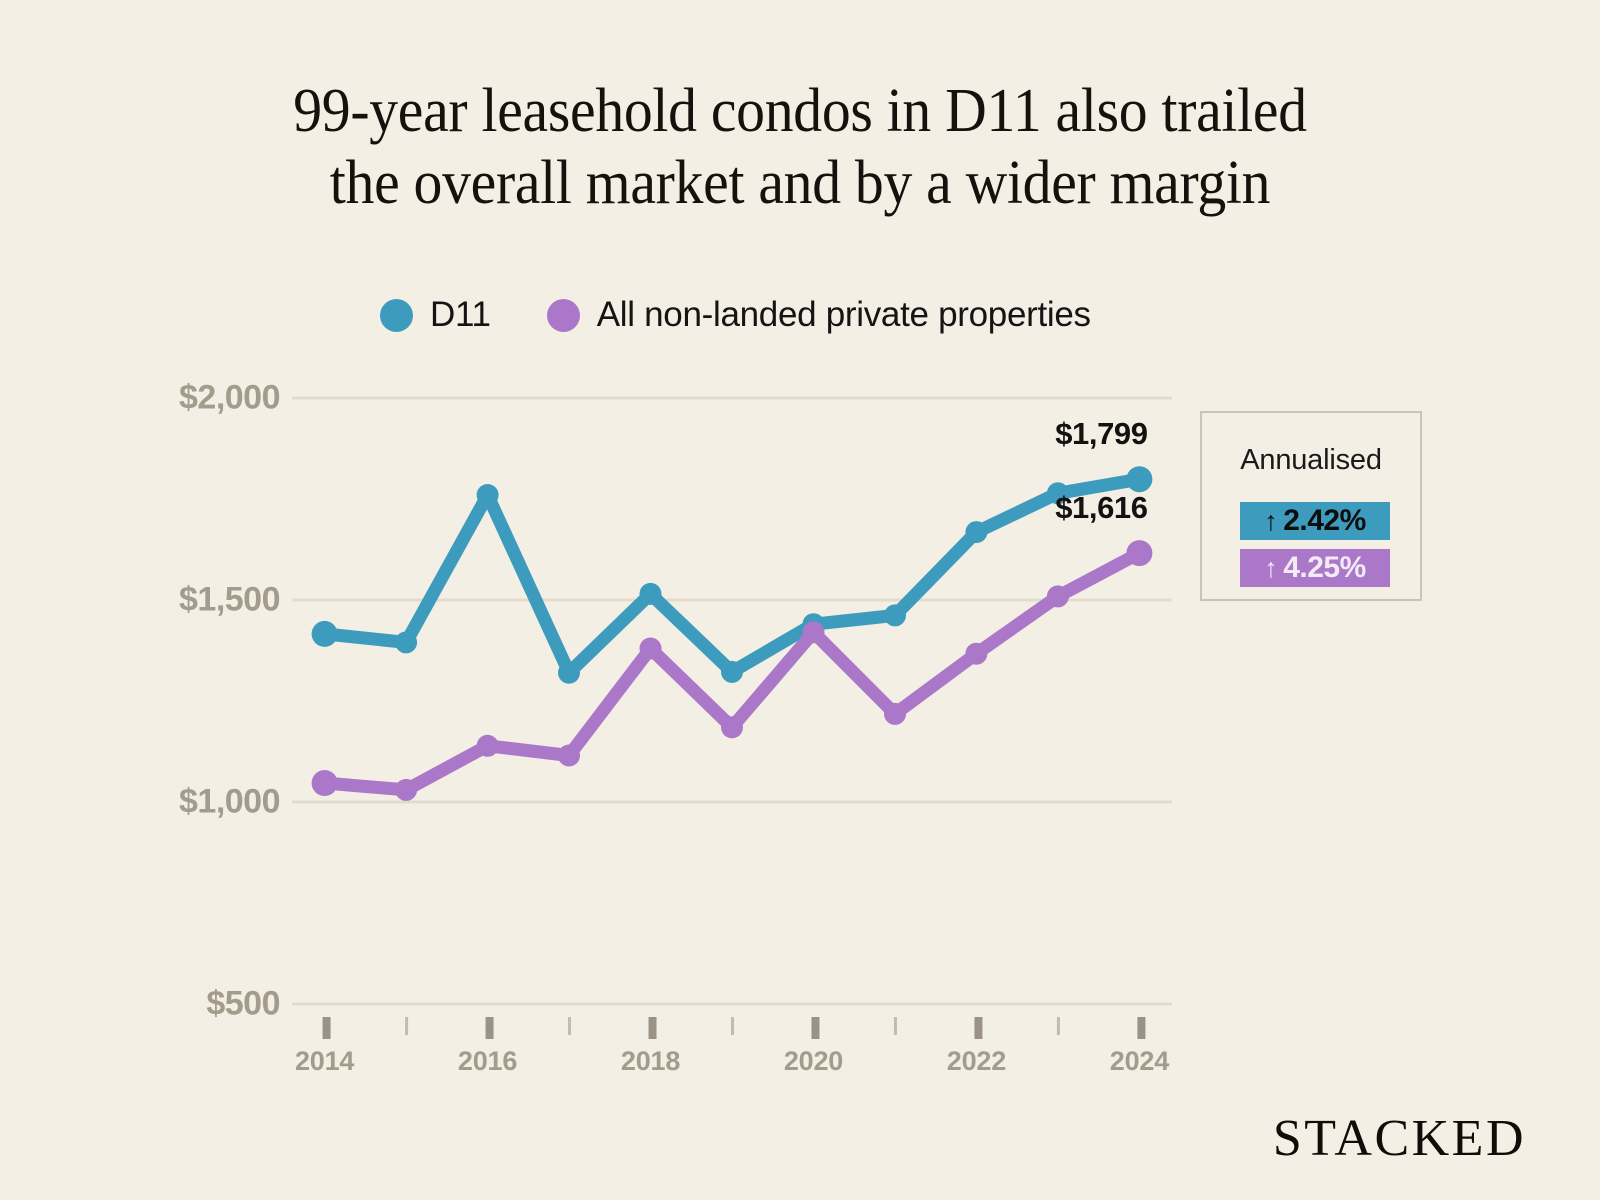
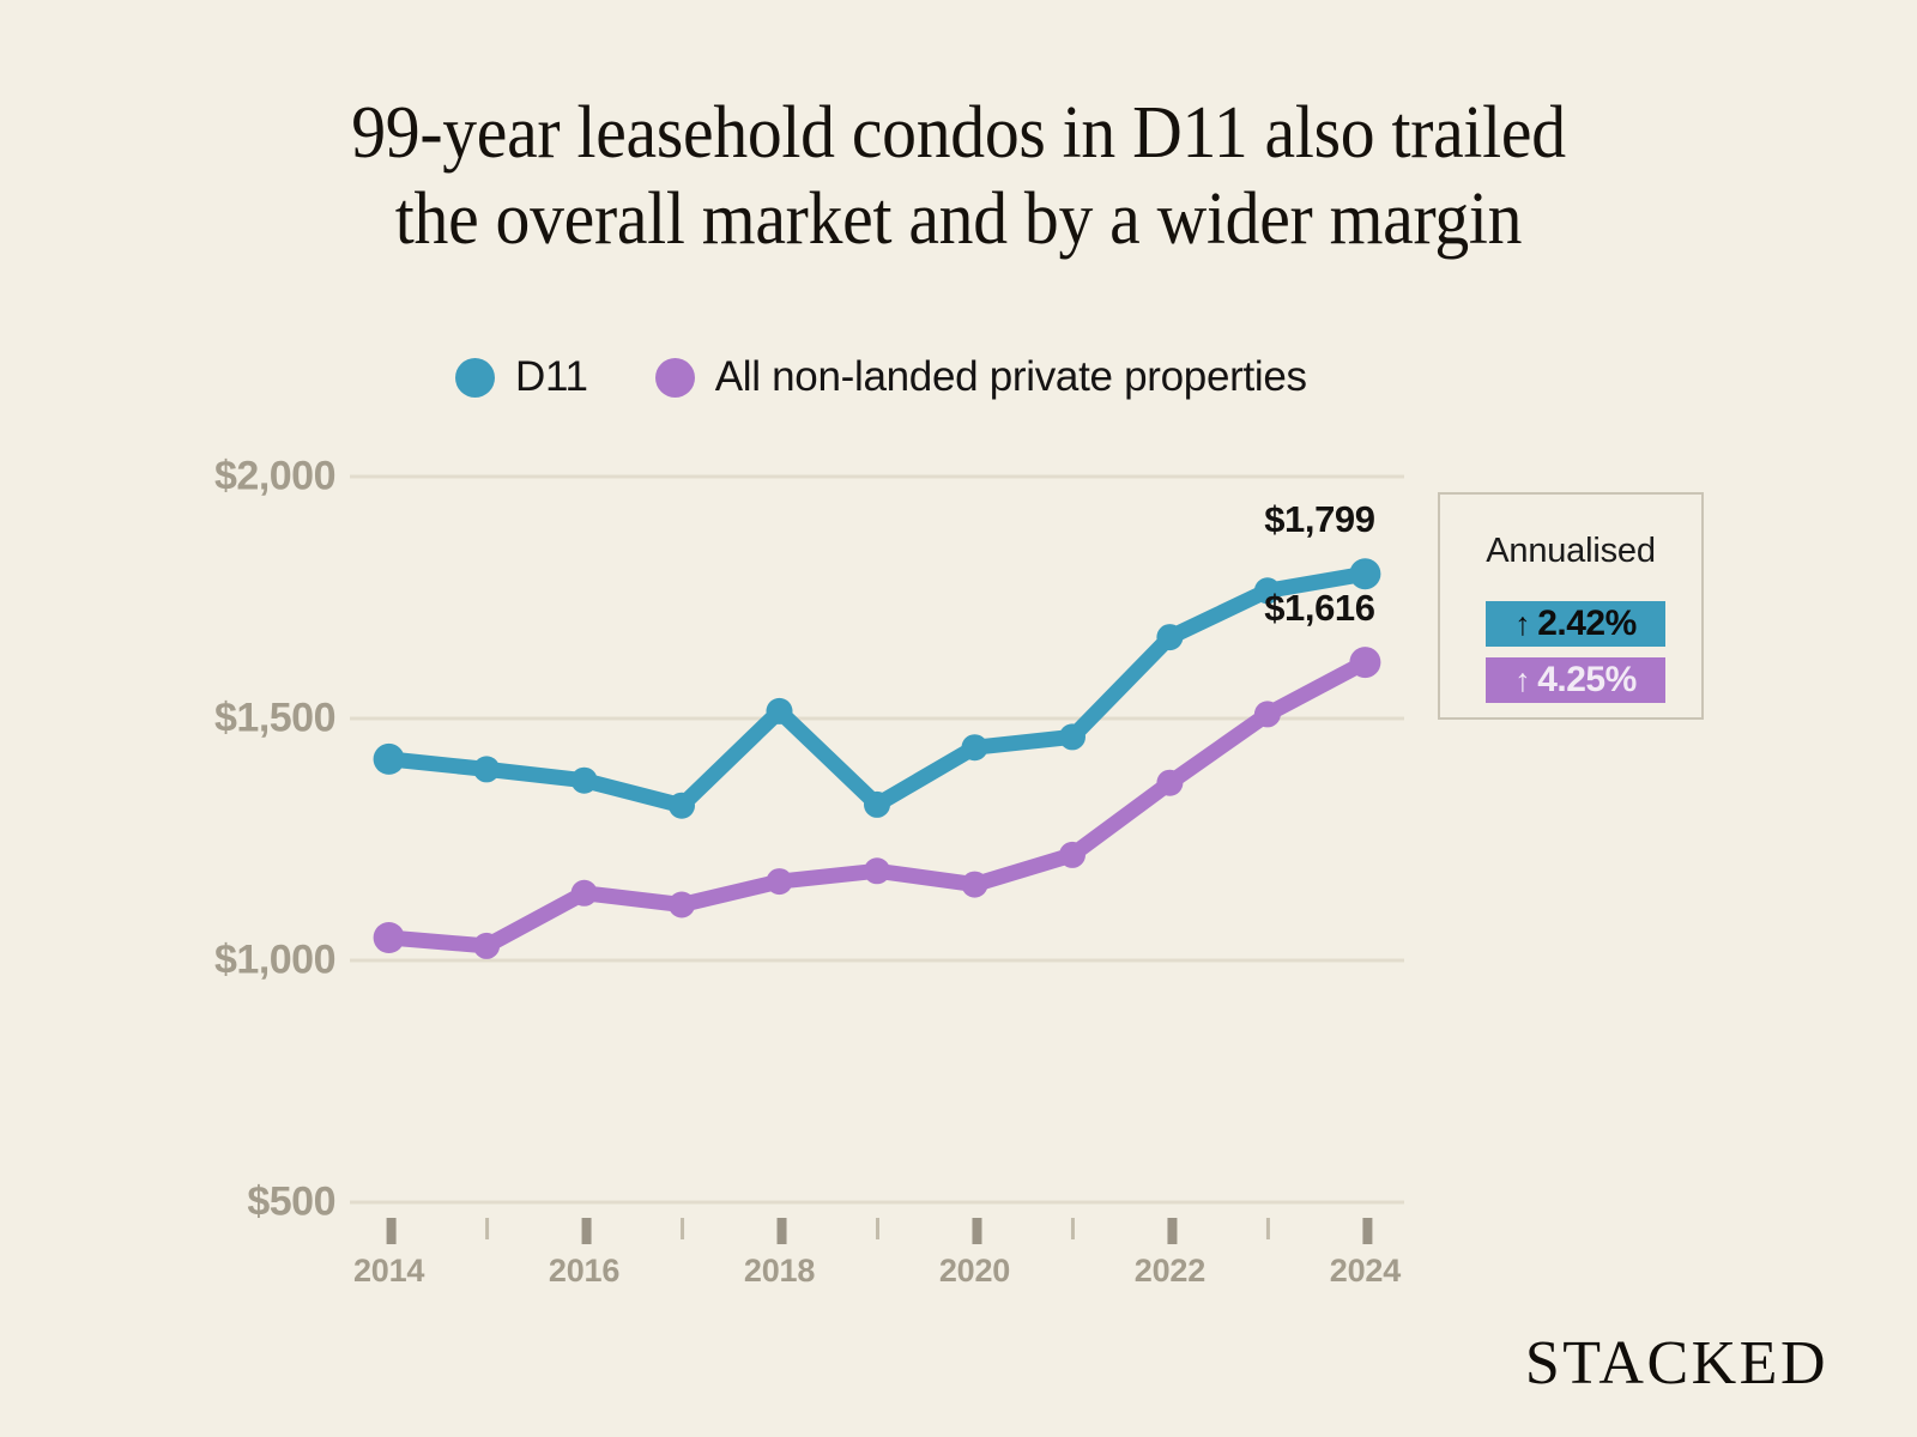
D11/2016: $1760 -> $1370
All non-landed private properties/2018: $1380 -> $1160
All non-landed private properties/2020: $1420 -> $1160
